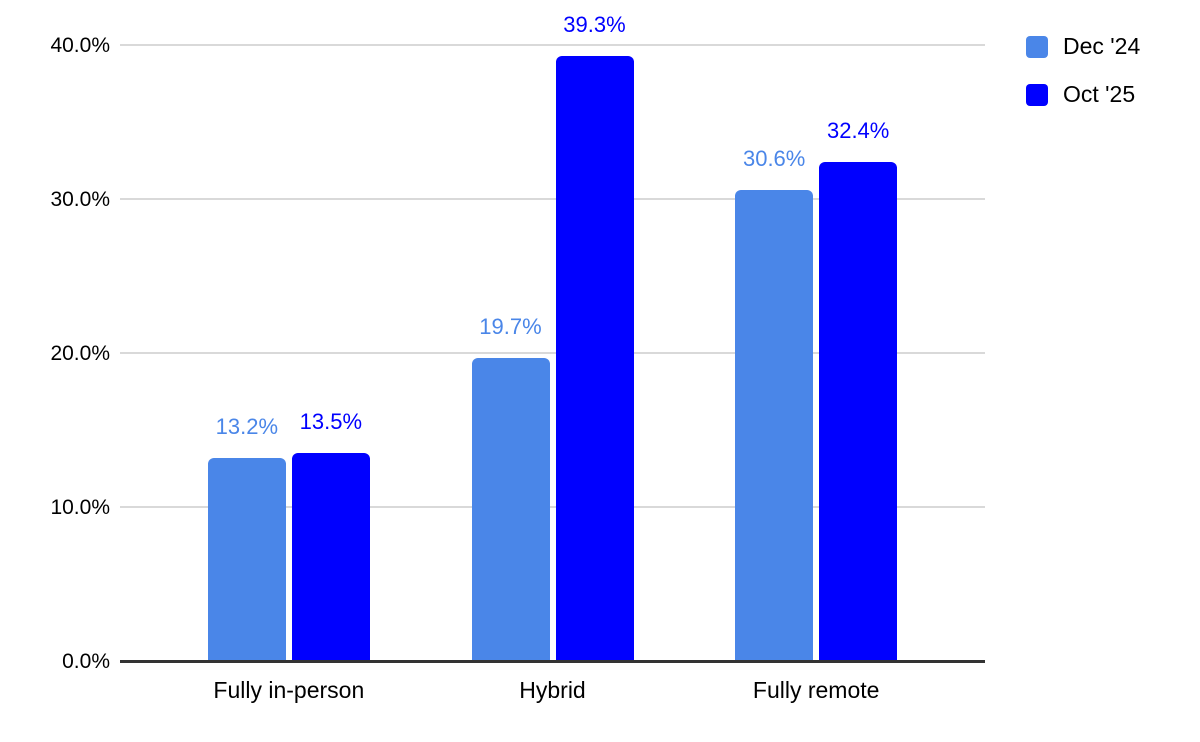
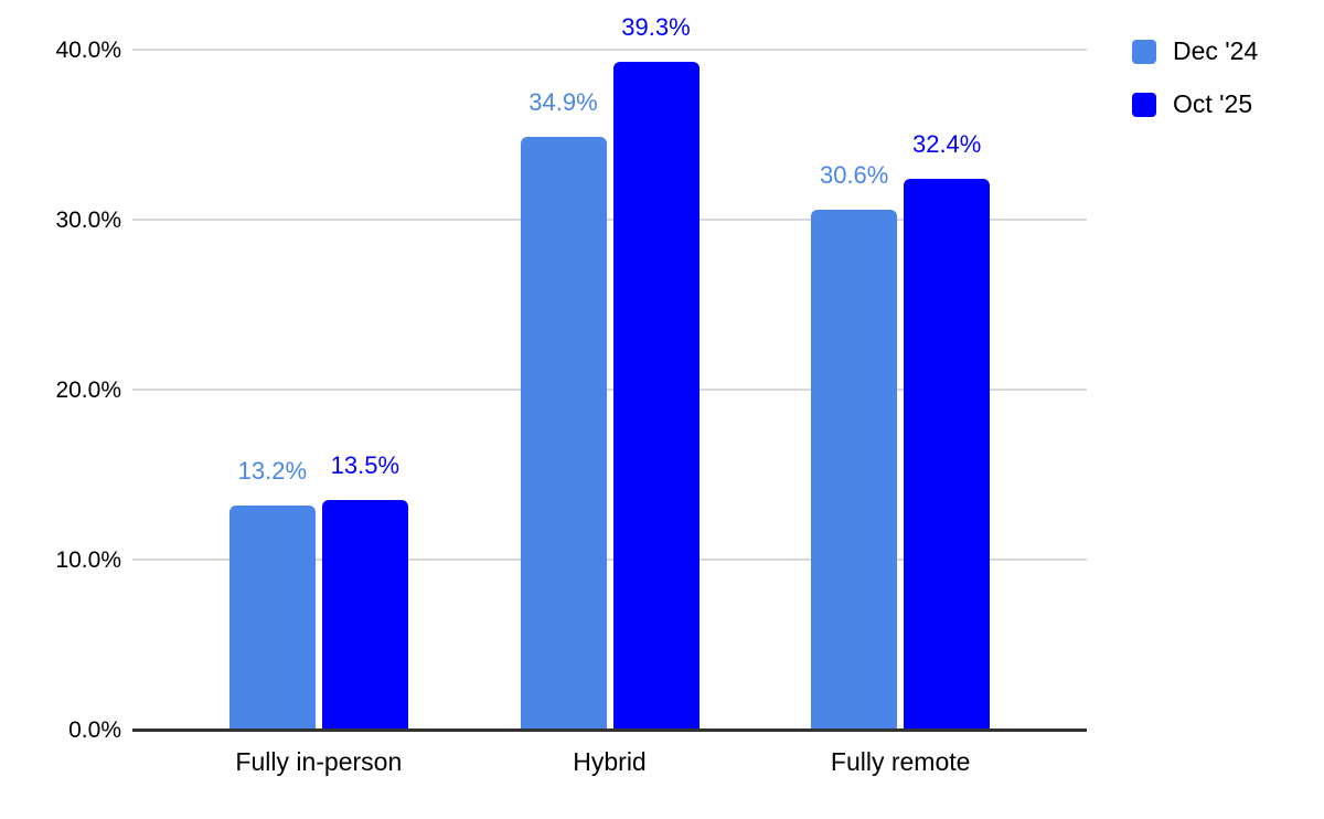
Dec '24/Hybrid: 19.7% -> 34.9%
